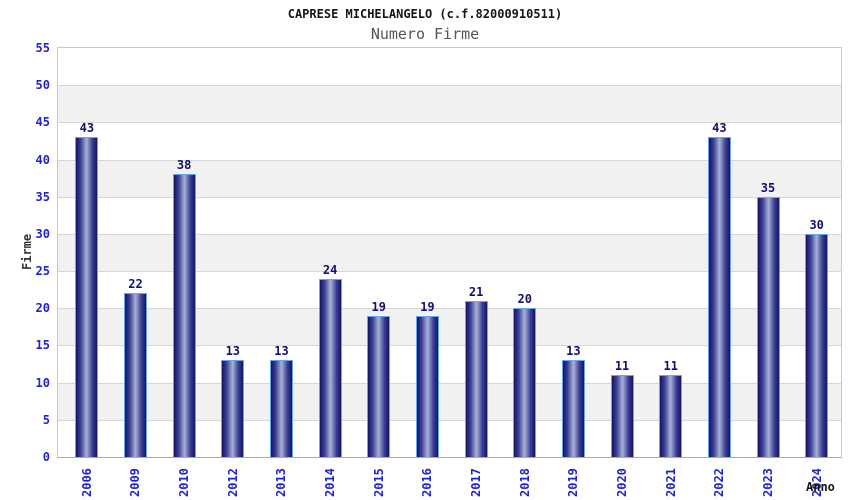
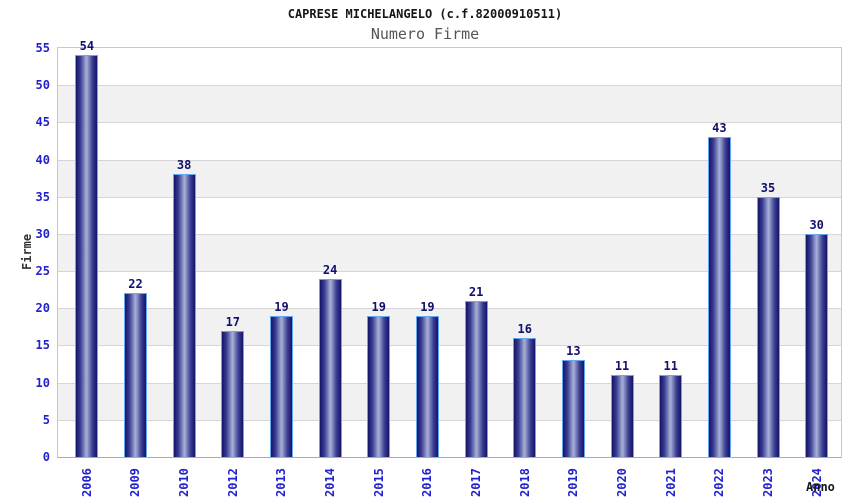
2006: 43 -> 54
2012: 13 -> 17
2013: 13 -> 19
2018: 20 -> 16
